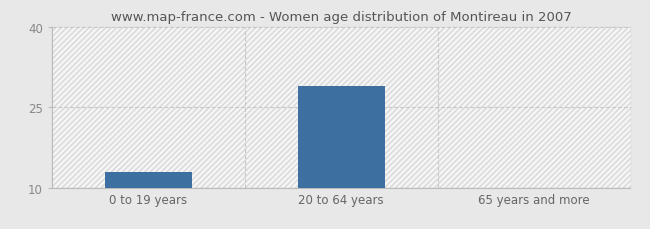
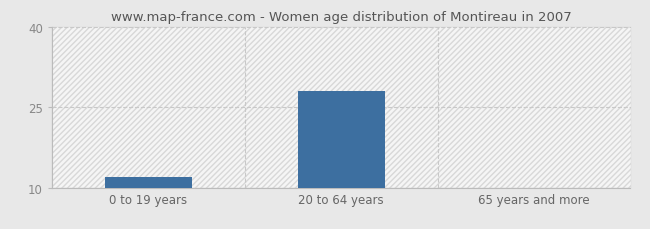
0 to 19 years: 13 -> 12
20 to 64 years: 29 -> 28
